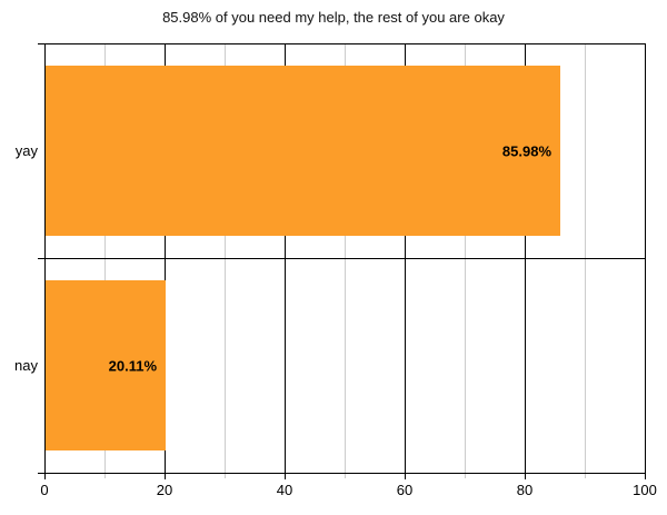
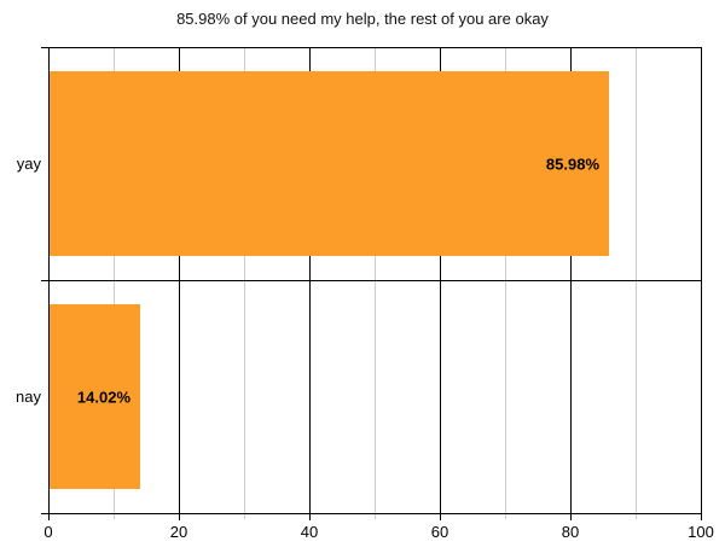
nay: 20.11% -> 14.02%
